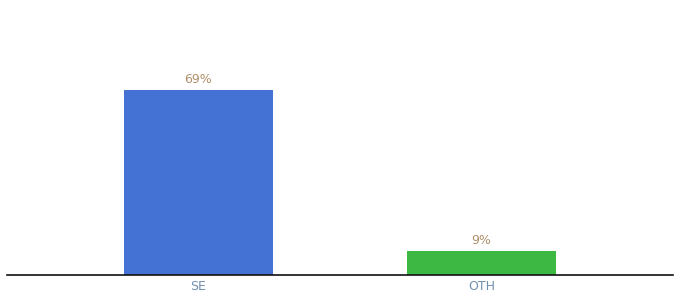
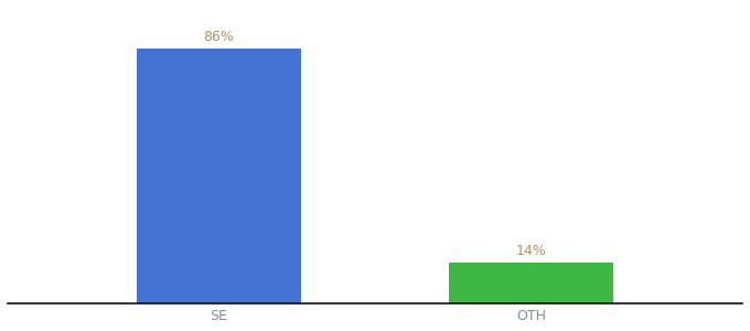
SE: 69% -> 86%
OTH: 9% -> 14%
